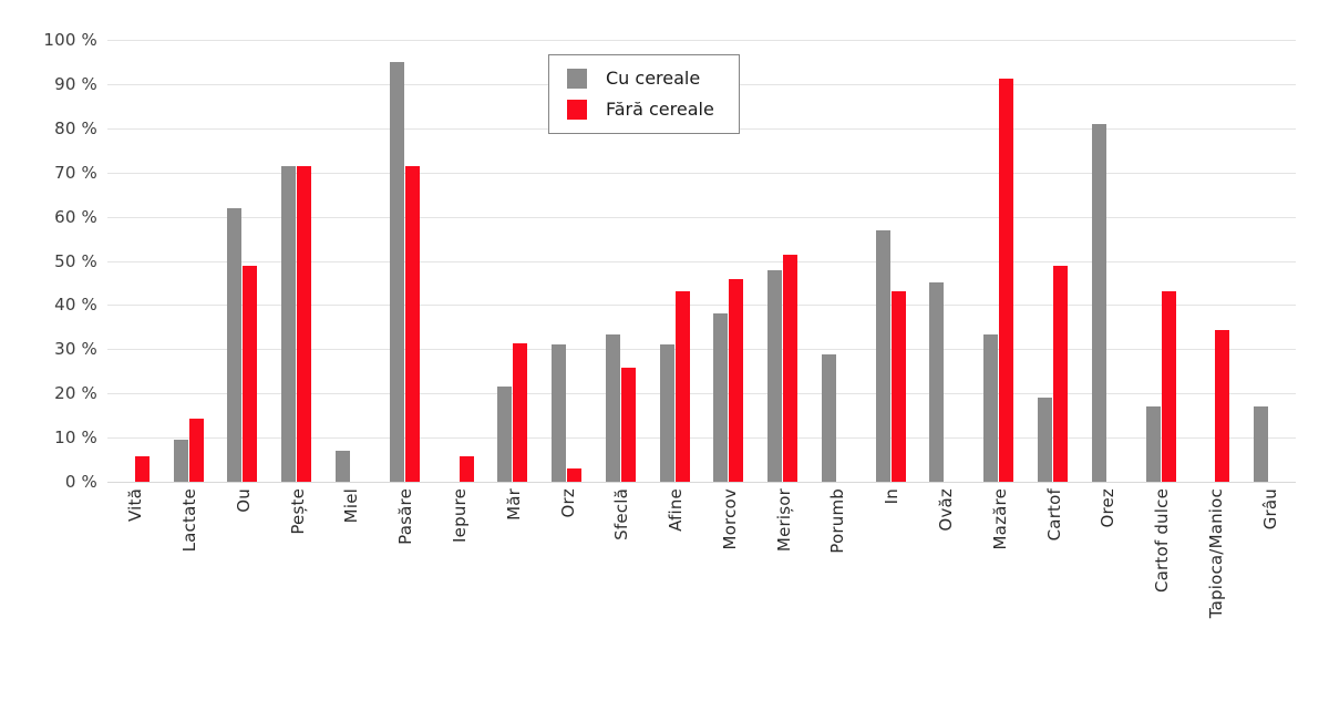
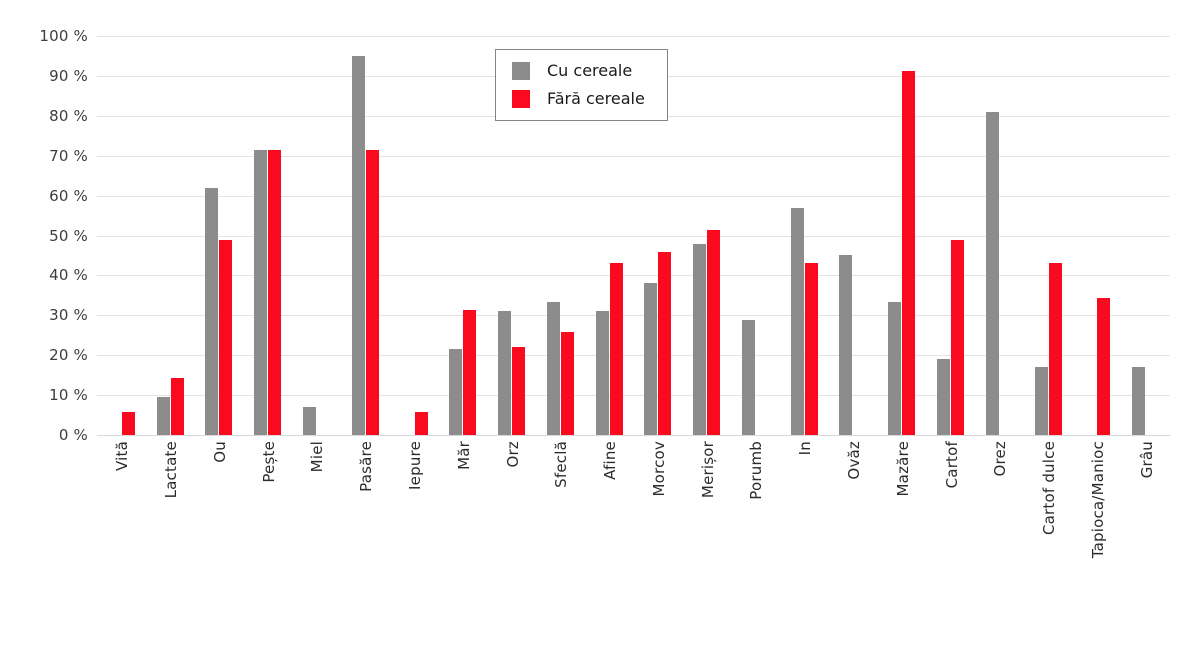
Fără cereale/Orz: 3% -> 22%
